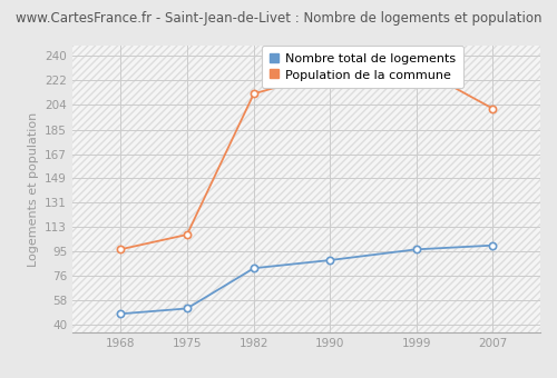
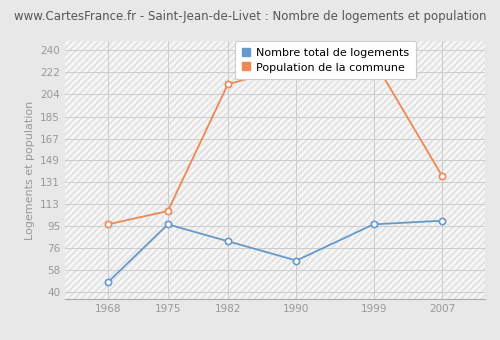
Nombre total de logements/1975: 52 -> 96
Nombre total de logements/1990: 88 -> 66
Population de la commune/2007: 201 -> 136
